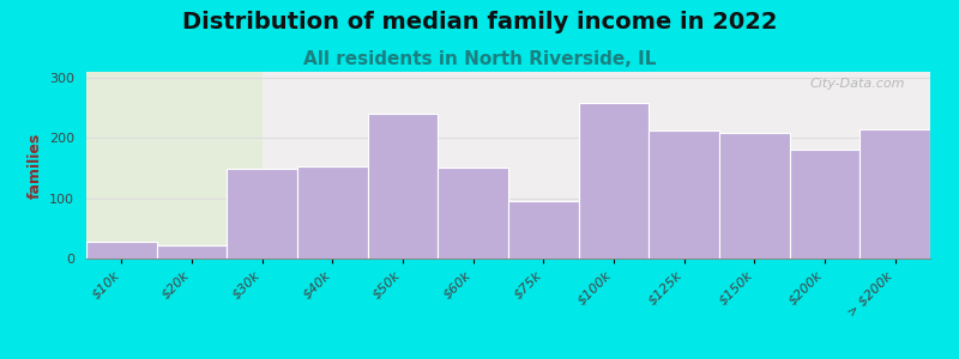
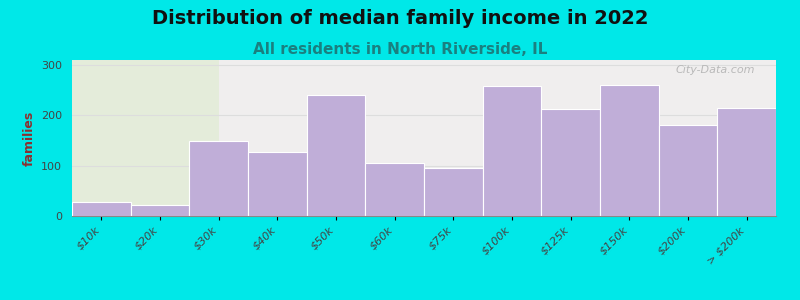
$40k: 154 -> 128
$60k: 152 -> 105
$150k: 208 -> 260
